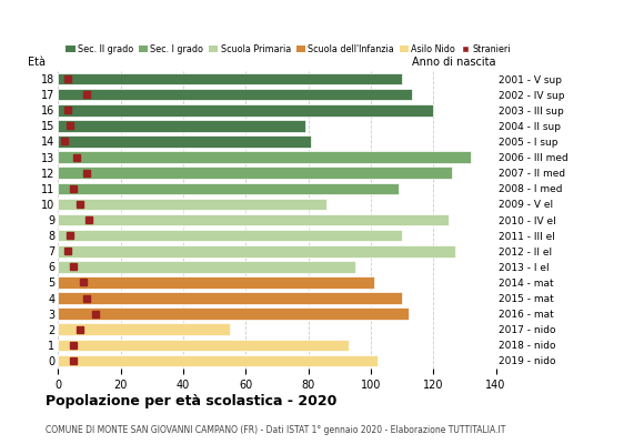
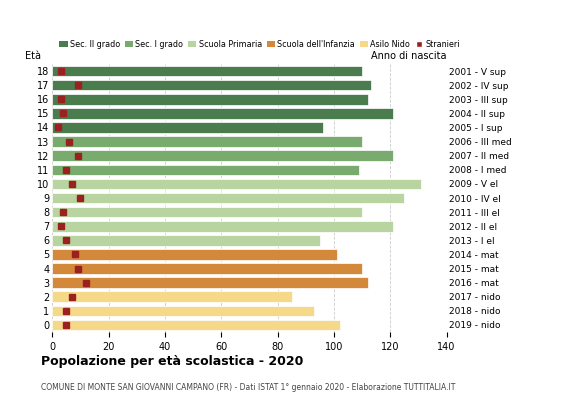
16: 120 -> 112
15: 79 -> 121
14: 81 -> 96
13: 132 -> 110
12: 126 -> 121
10: 86 -> 131
7: 127 -> 121
2: 55 -> 85
